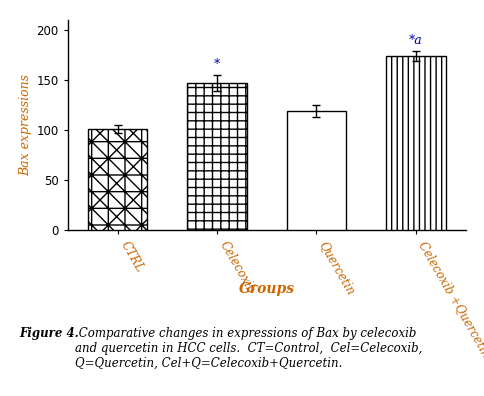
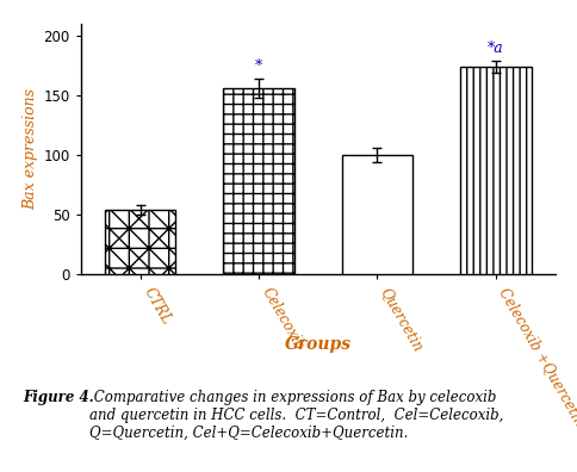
CTRL: 101 -> 54
Celecoxib: 147 -> 156
Quercetin: 119 -> 100
